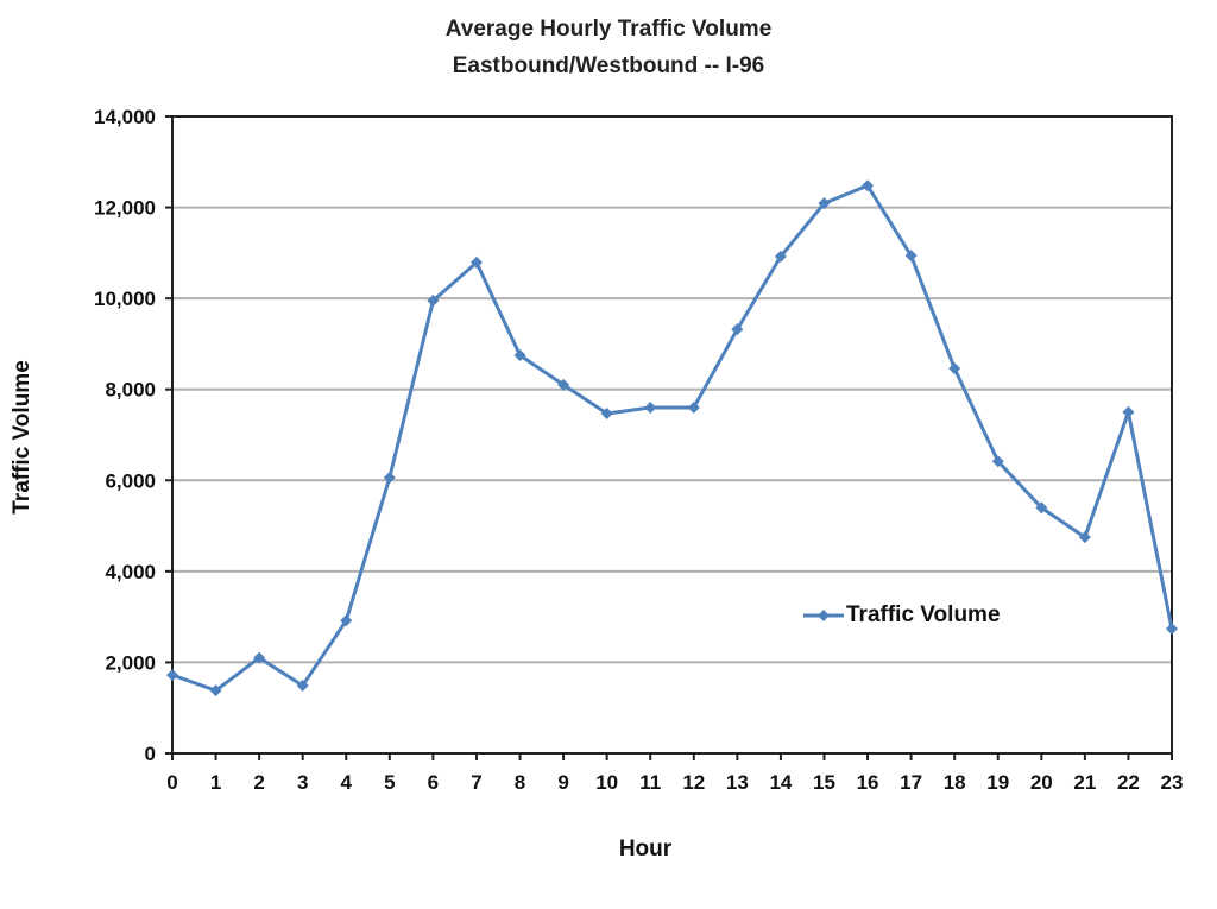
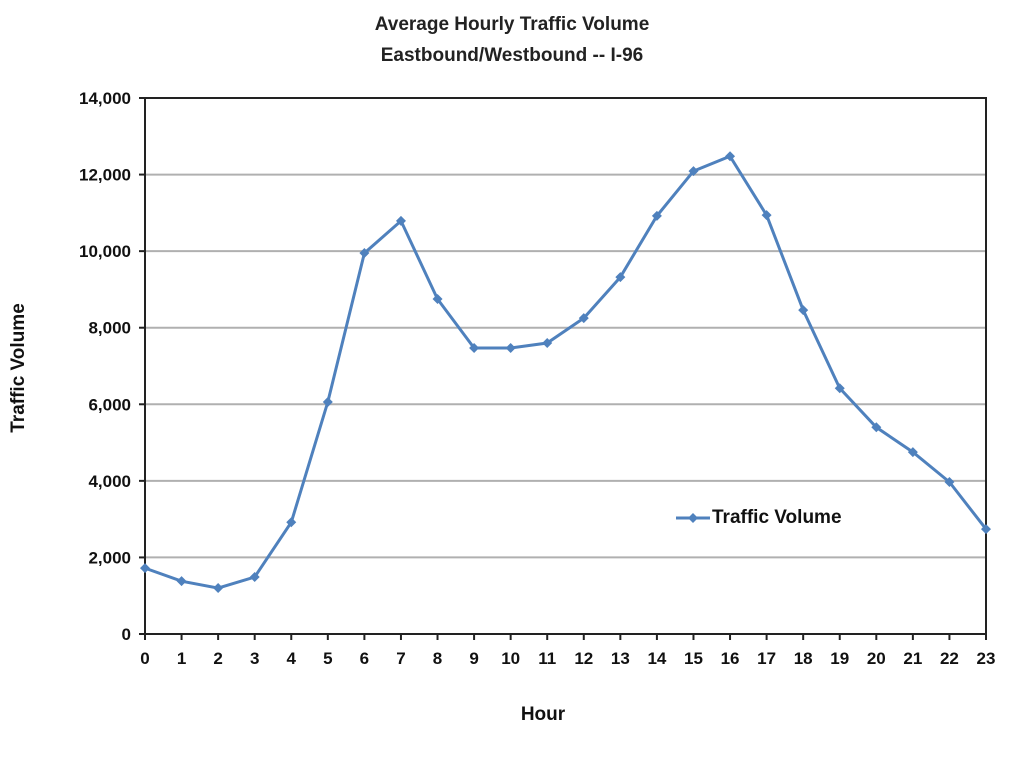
2: 2100 -> 1200
9: 8100 -> 7500
12: 7600 -> 8200
22: 7500 -> 4000
